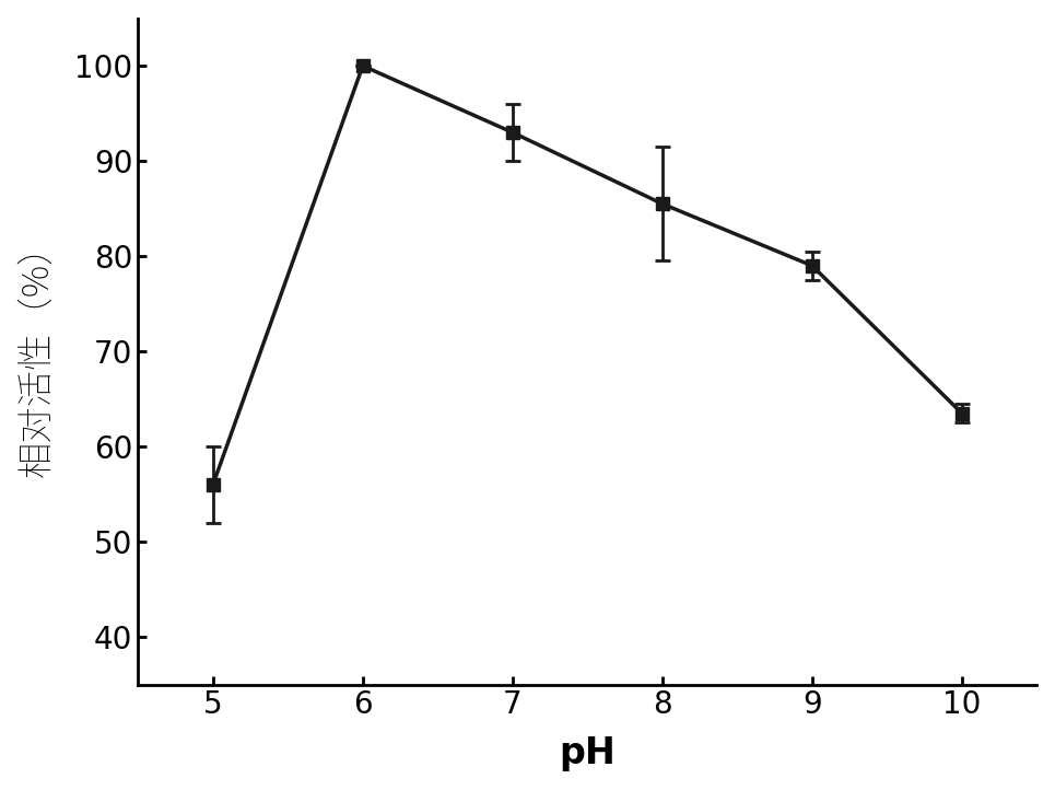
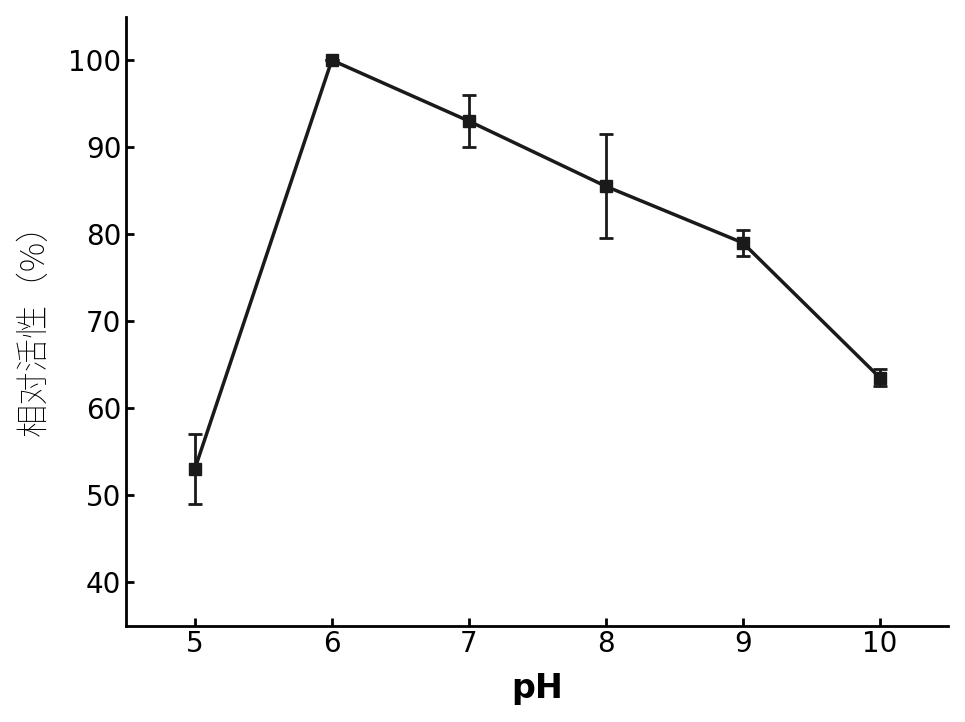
5: 56.0 -> 53.0
